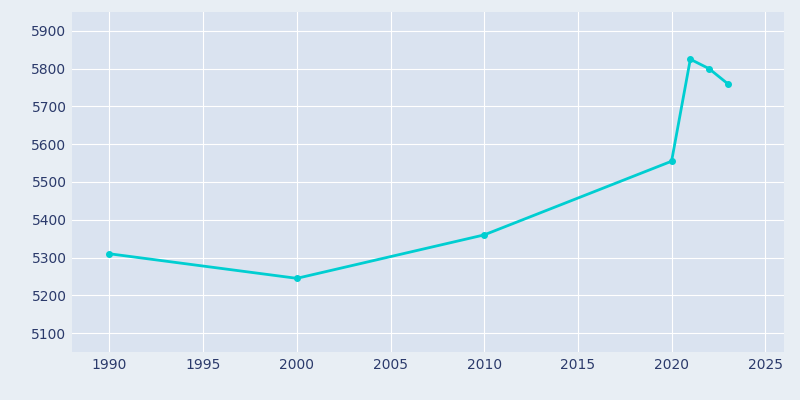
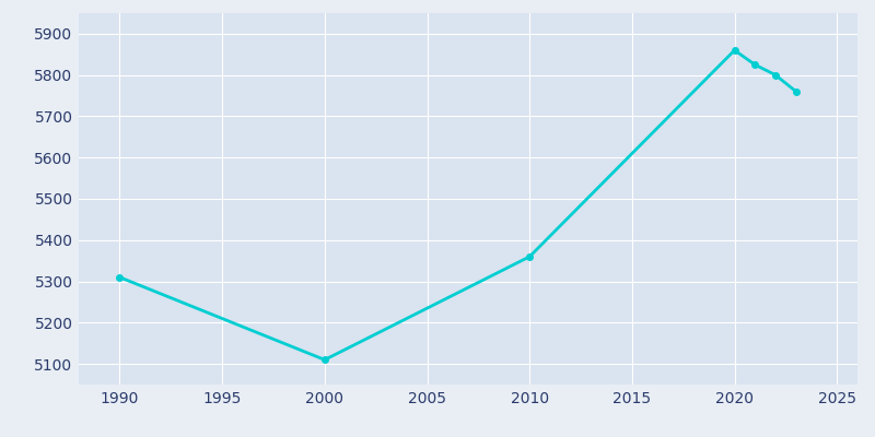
2000: 5245 -> 5110
2020: 5555 -> 5860
